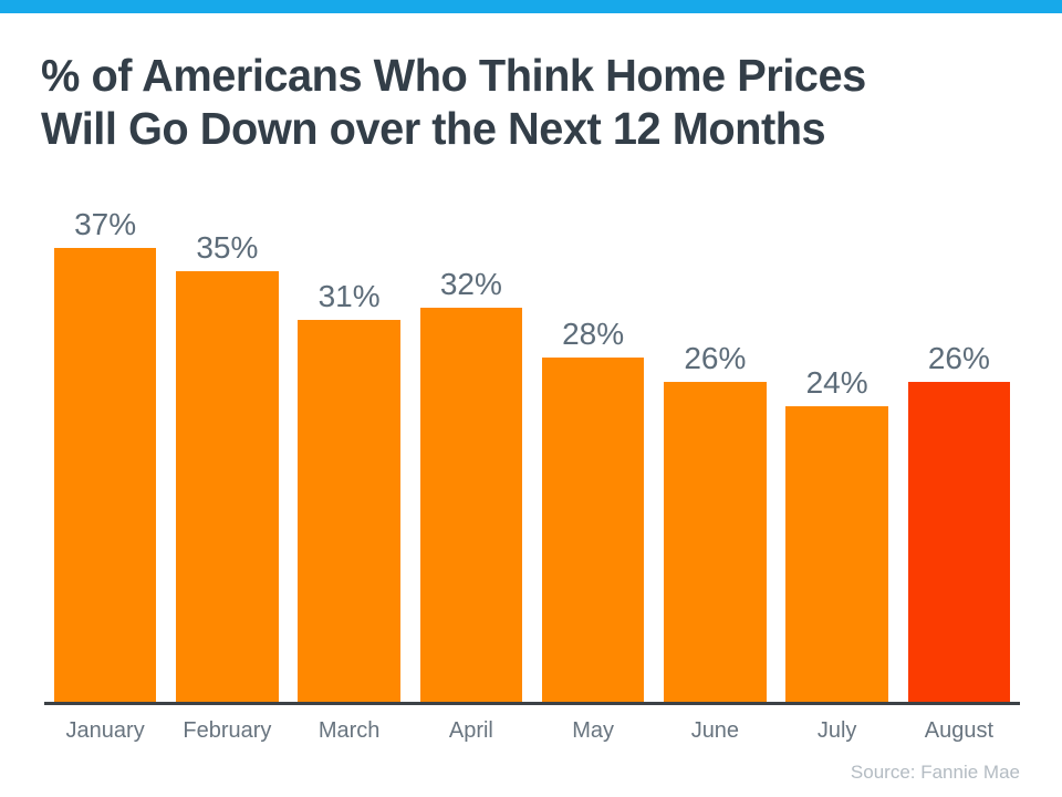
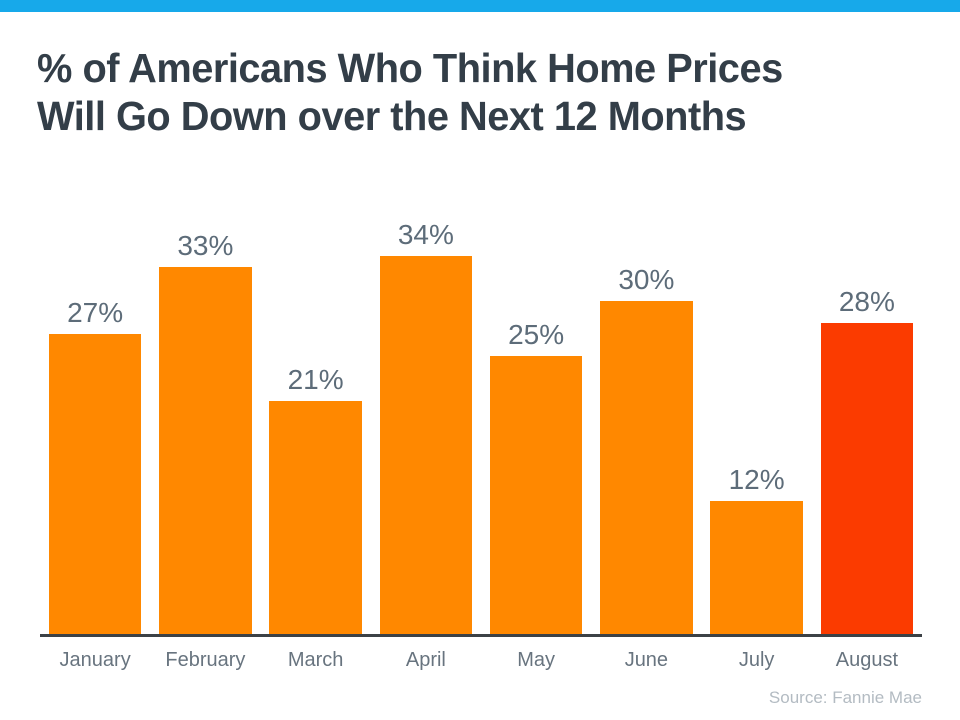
January: 37% -> 27%
February: 35% -> 33%
March: 31% -> 21%
April: 32% -> 34%
May: 28% -> 25%
June: 26% -> 30%
July: 24% -> 12%
August: 26% -> 28%
